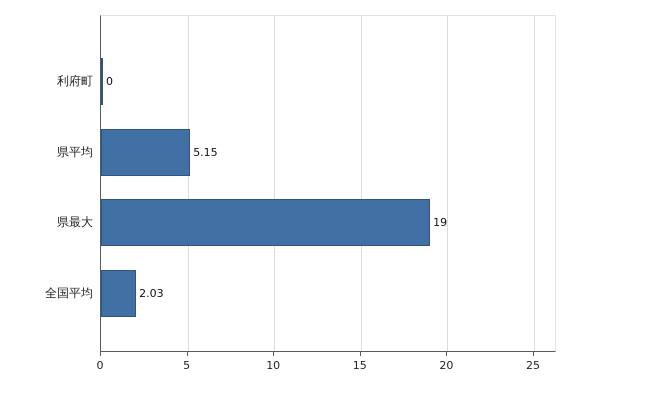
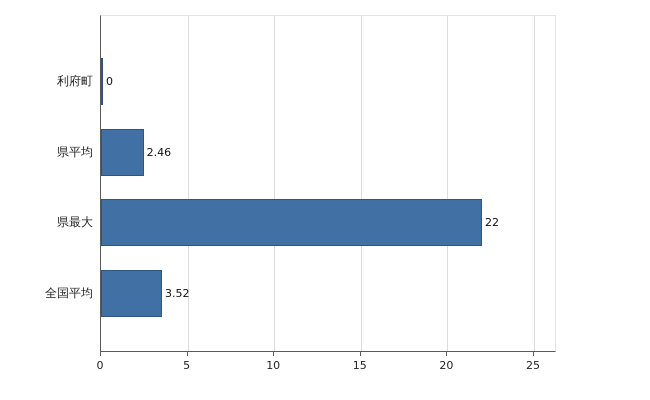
県平均: 5.15 -> 2.46
県最大: 19 -> 22
全国平均: 2.03 -> 3.52
